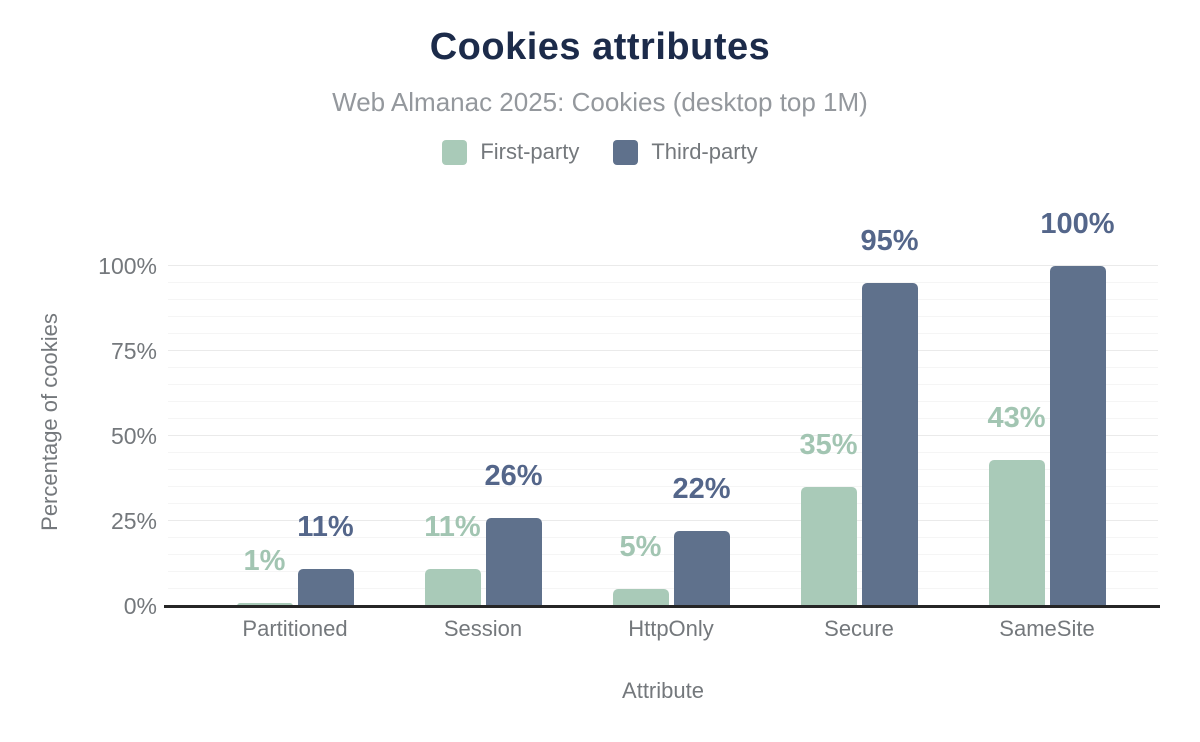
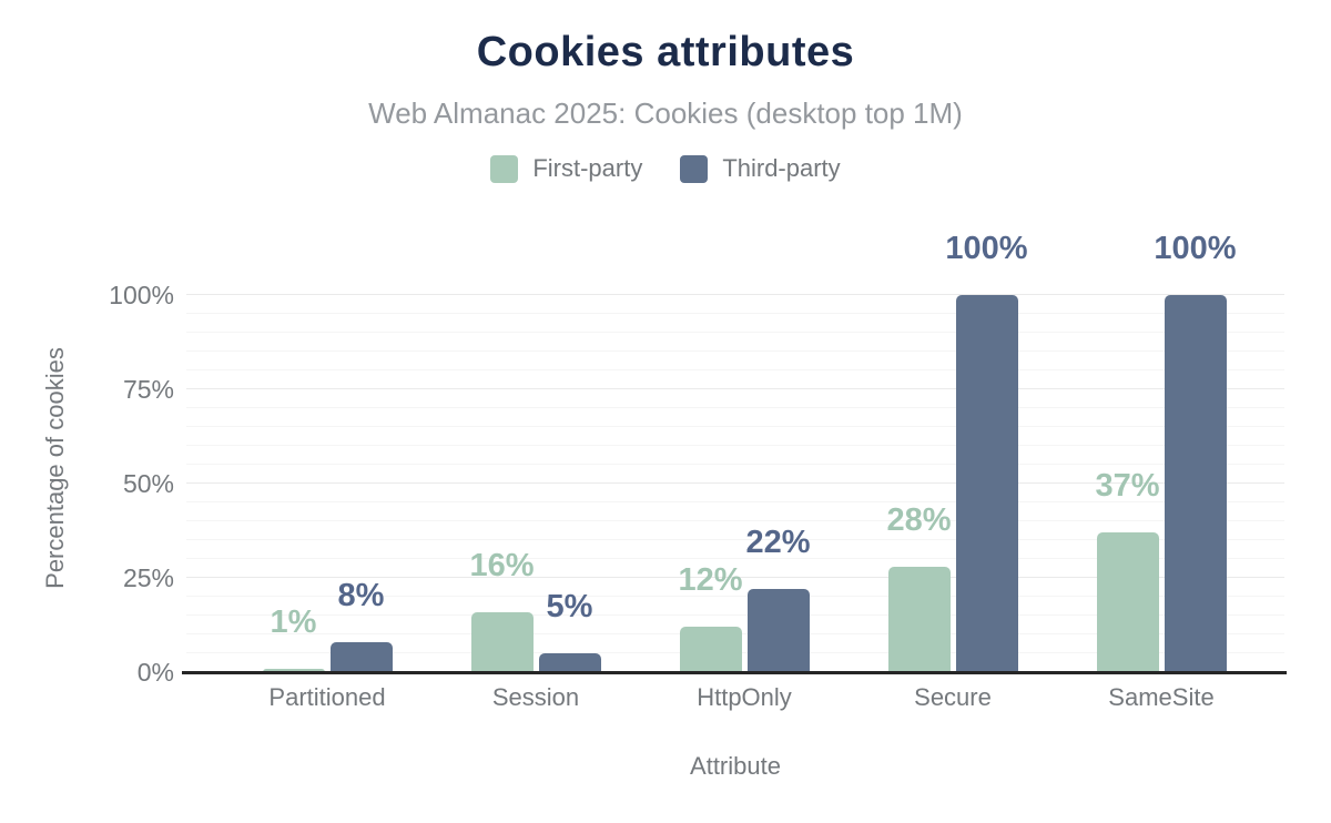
Third-party/Partitioned: 11% -> 8%
First-party/Session: 11% -> 16%
Third-party/Session: 26% -> 5%
First-party/HttpOnly: 5% -> 12%
First-party/Secure: 35% -> 28%
Third-party/Secure: 95% -> 100%
First-party/SameSite: 43% -> 37%
